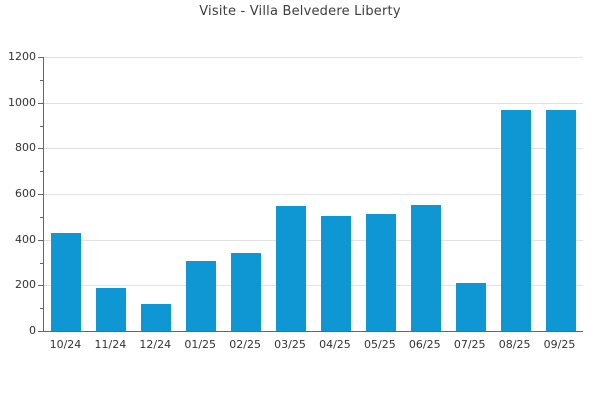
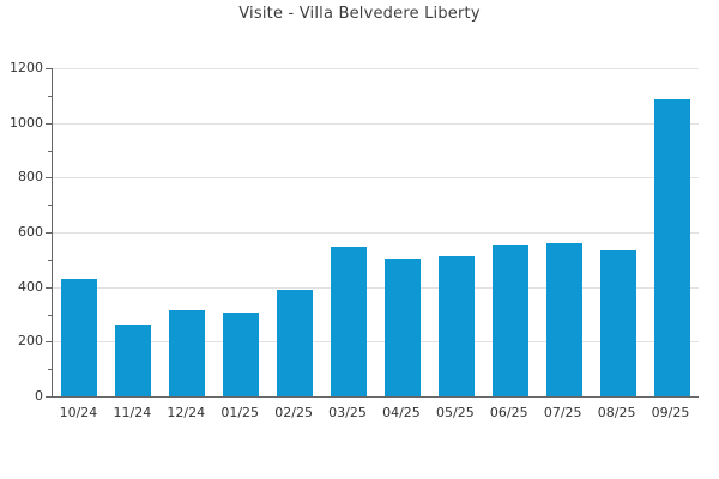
11/24: 190 -> 260
12/24: 120 -> 320
02/25: 340 -> 390
07/25: 210 -> 560
08/25: 970 -> 530
09/25: 970 -> 1090
